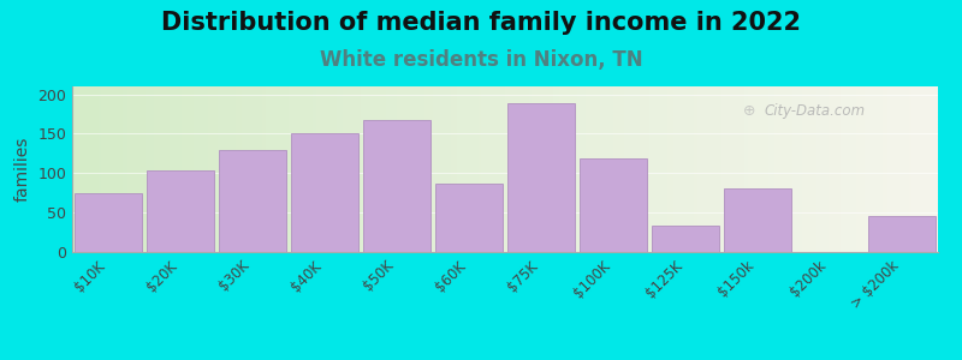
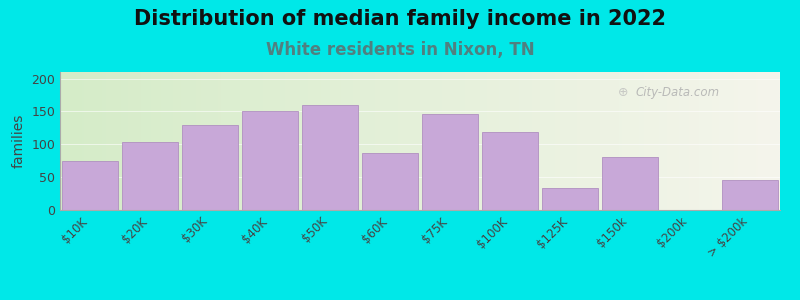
$50K: 168 -> 160
$75K: 188 -> 146
